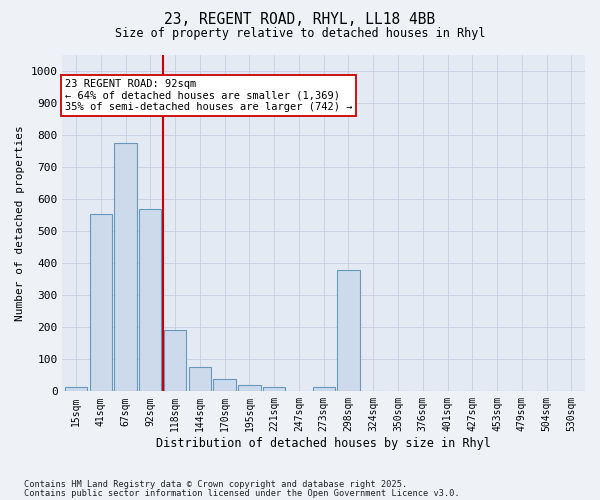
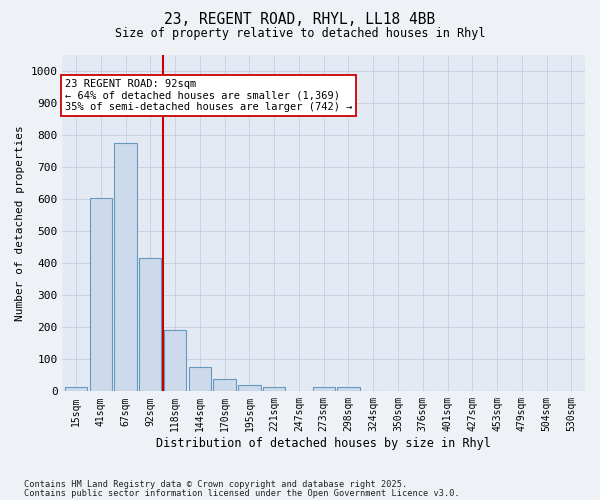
41sqm: 555 -> 605
92sqm: 570 -> 415
298sqm: 380 -> 15
